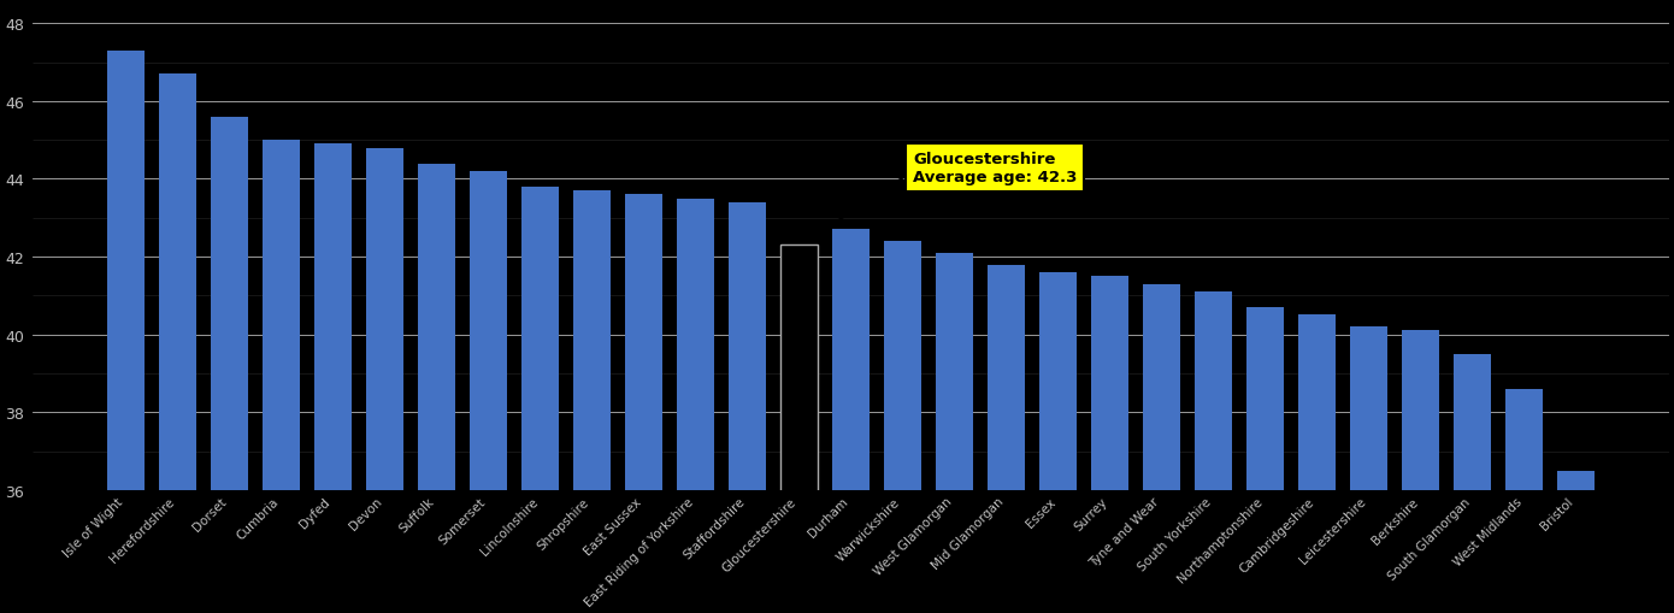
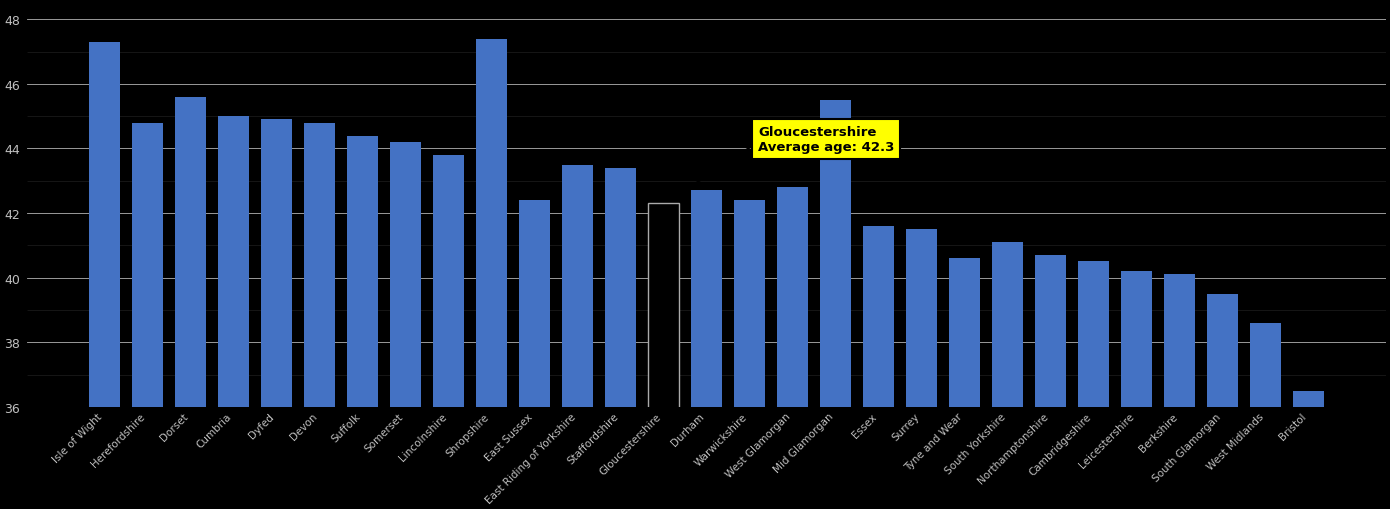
Herefordshire: 46.7 -> 44.8
Shropshire: 43.7 -> 47.4
East Sussex: 43.6 -> 42.4
West Glamorgan: 42.1 -> 42.8
Mid Glamorgan: 41.8 -> 45.5
Tyne and Wear: 41.3 -> 40.6
